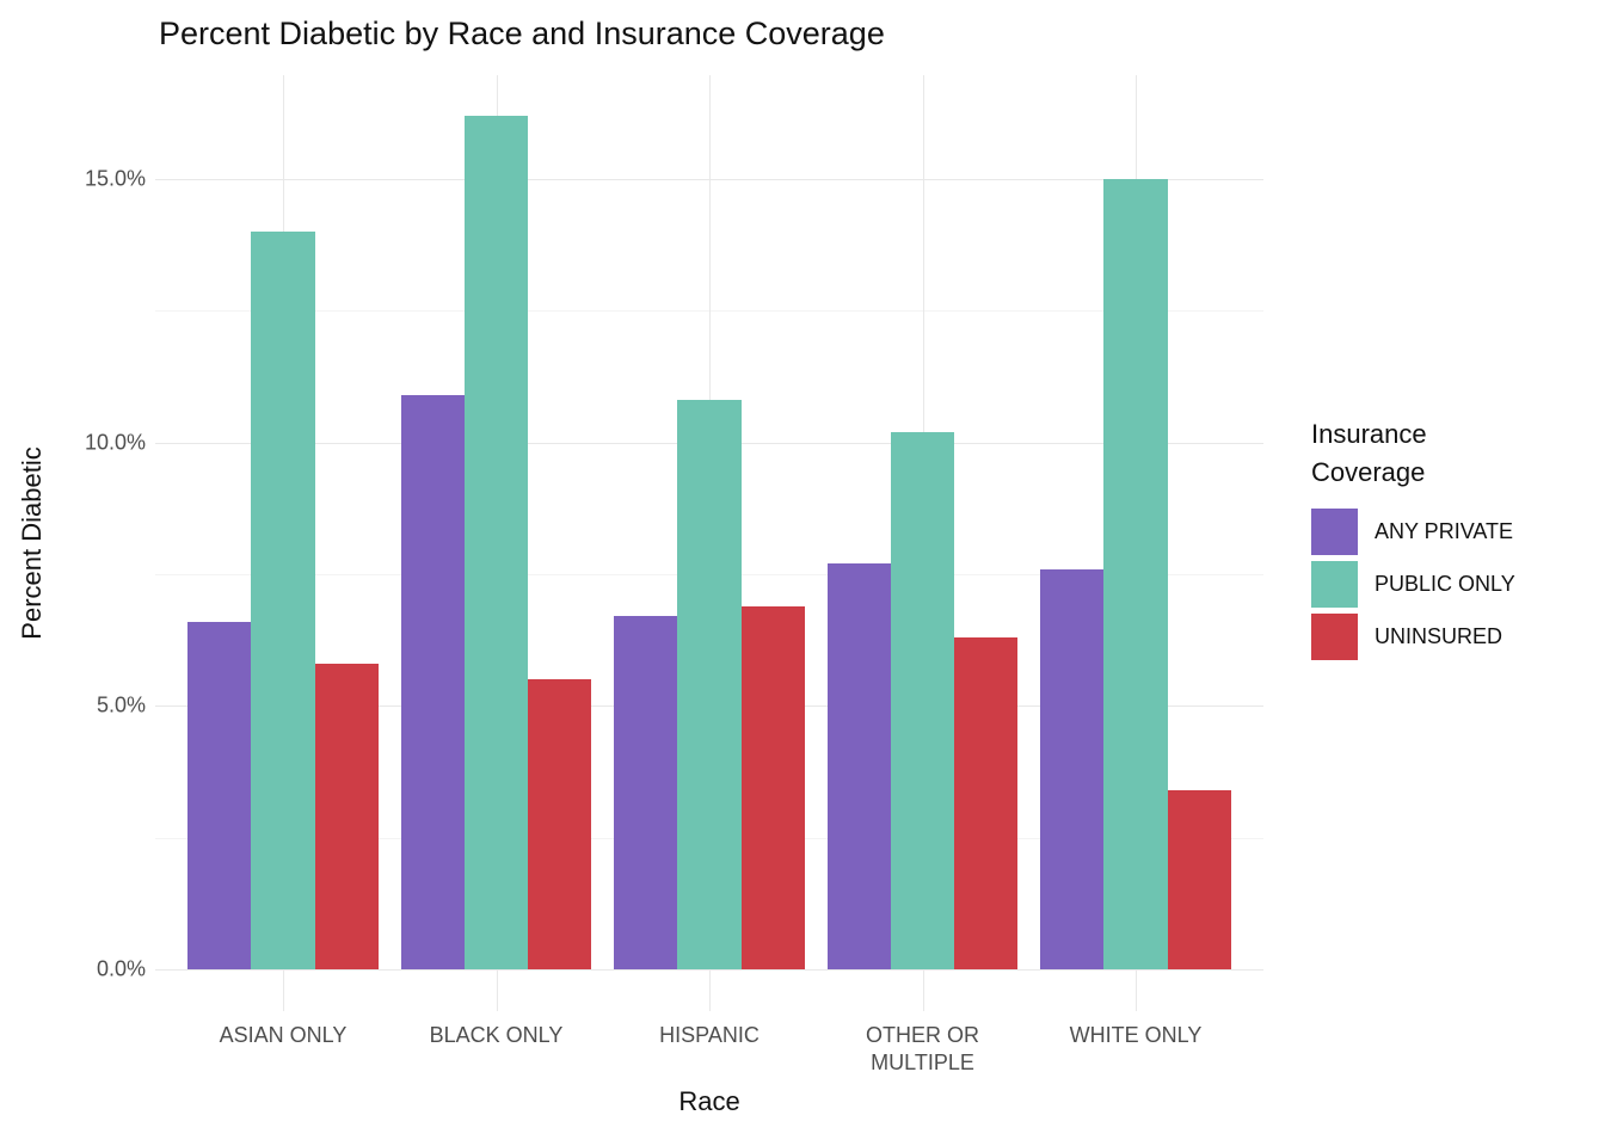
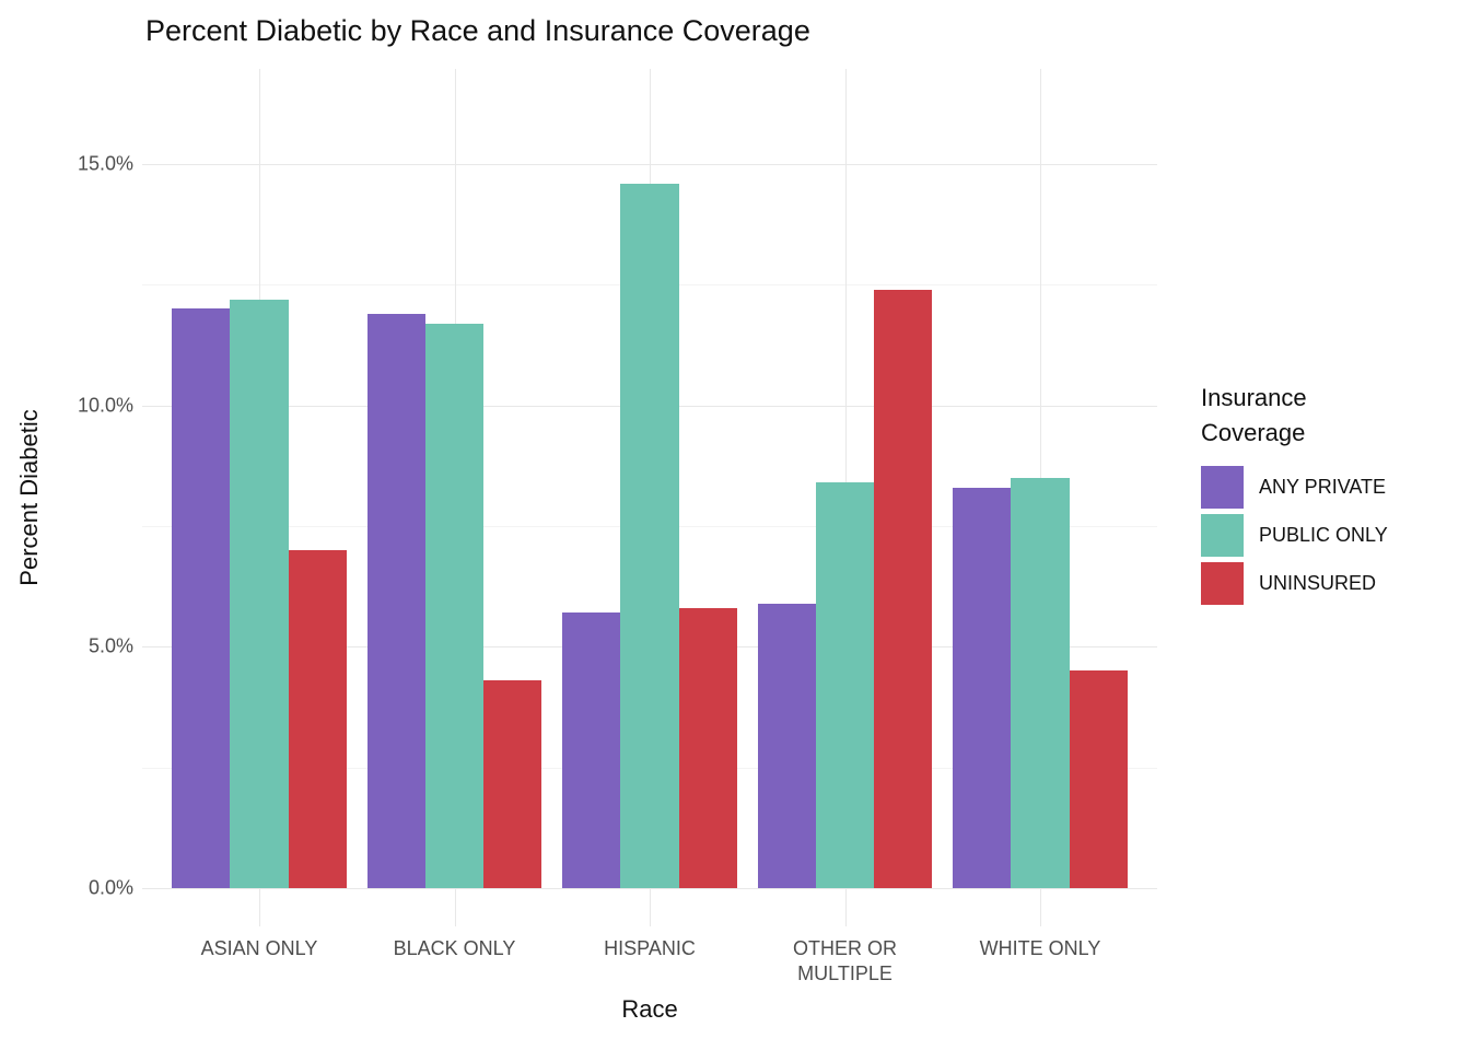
ANY PRIVATE/ASIAN ONLY: 6.6% -> 12.0%
PUBLIC ONLY/ASIAN ONLY: 14.0% -> 12.2%
UNINSURED/ASIAN ONLY: 5.8% -> 7.0%
ANY PRIVATE/BLACK ONLY: 10.9% -> 11.9%
PUBLIC ONLY/BLACK ONLY: 16.2% -> 11.7%
UNINSURED/BLACK ONLY: 5.5% -> 4.3%
ANY PRIVATE/HISPANIC: 6.7% -> 5.7%
PUBLIC ONLY/HISPANIC: 10.8% -> 14.6%
UNINSURED/HISPANIC: 6.9% -> 5.8%
ANY PRIVATE/OTHER OR MULTIPLE: 7.7% -> 5.9%
PUBLIC ONLY/OTHER OR MULTIPLE: 10.2% -> 8.4%
UNINSURED/OTHER OR MULTIPLE: 6.3% -> 12.4%
ANY PRIVATE/WHITE ONLY: 7.6% -> 8.3%
PUBLIC ONLY/WHITE ONLY: 15.0% -> 8.5%
UNINSURED/WHITE ONLY: 3.4% -> 4.5%
